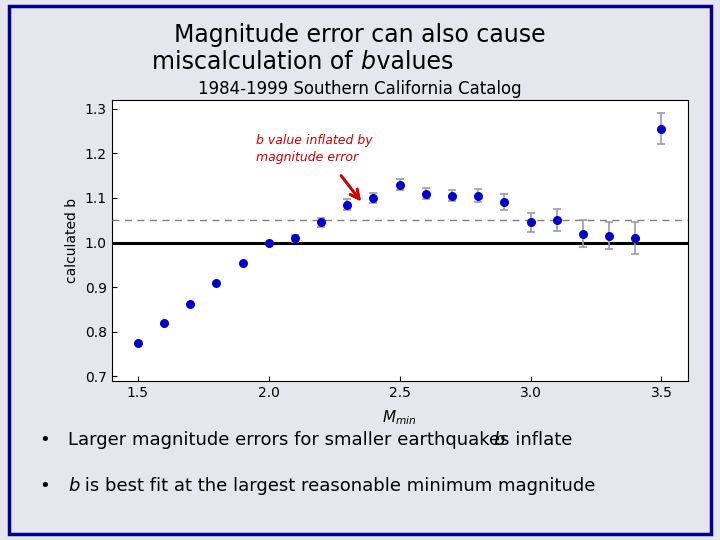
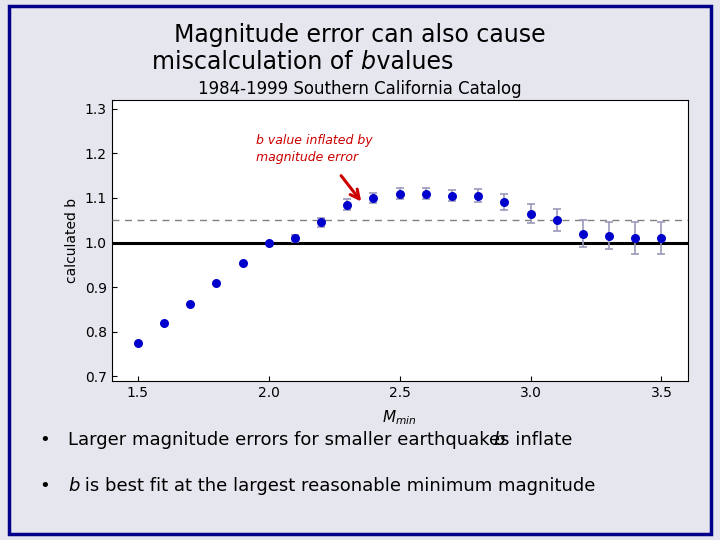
2.5: 1.130 -> 1.110
3.0: 1.045 -> 1.065
3.5: 1.255 -> 1.010
